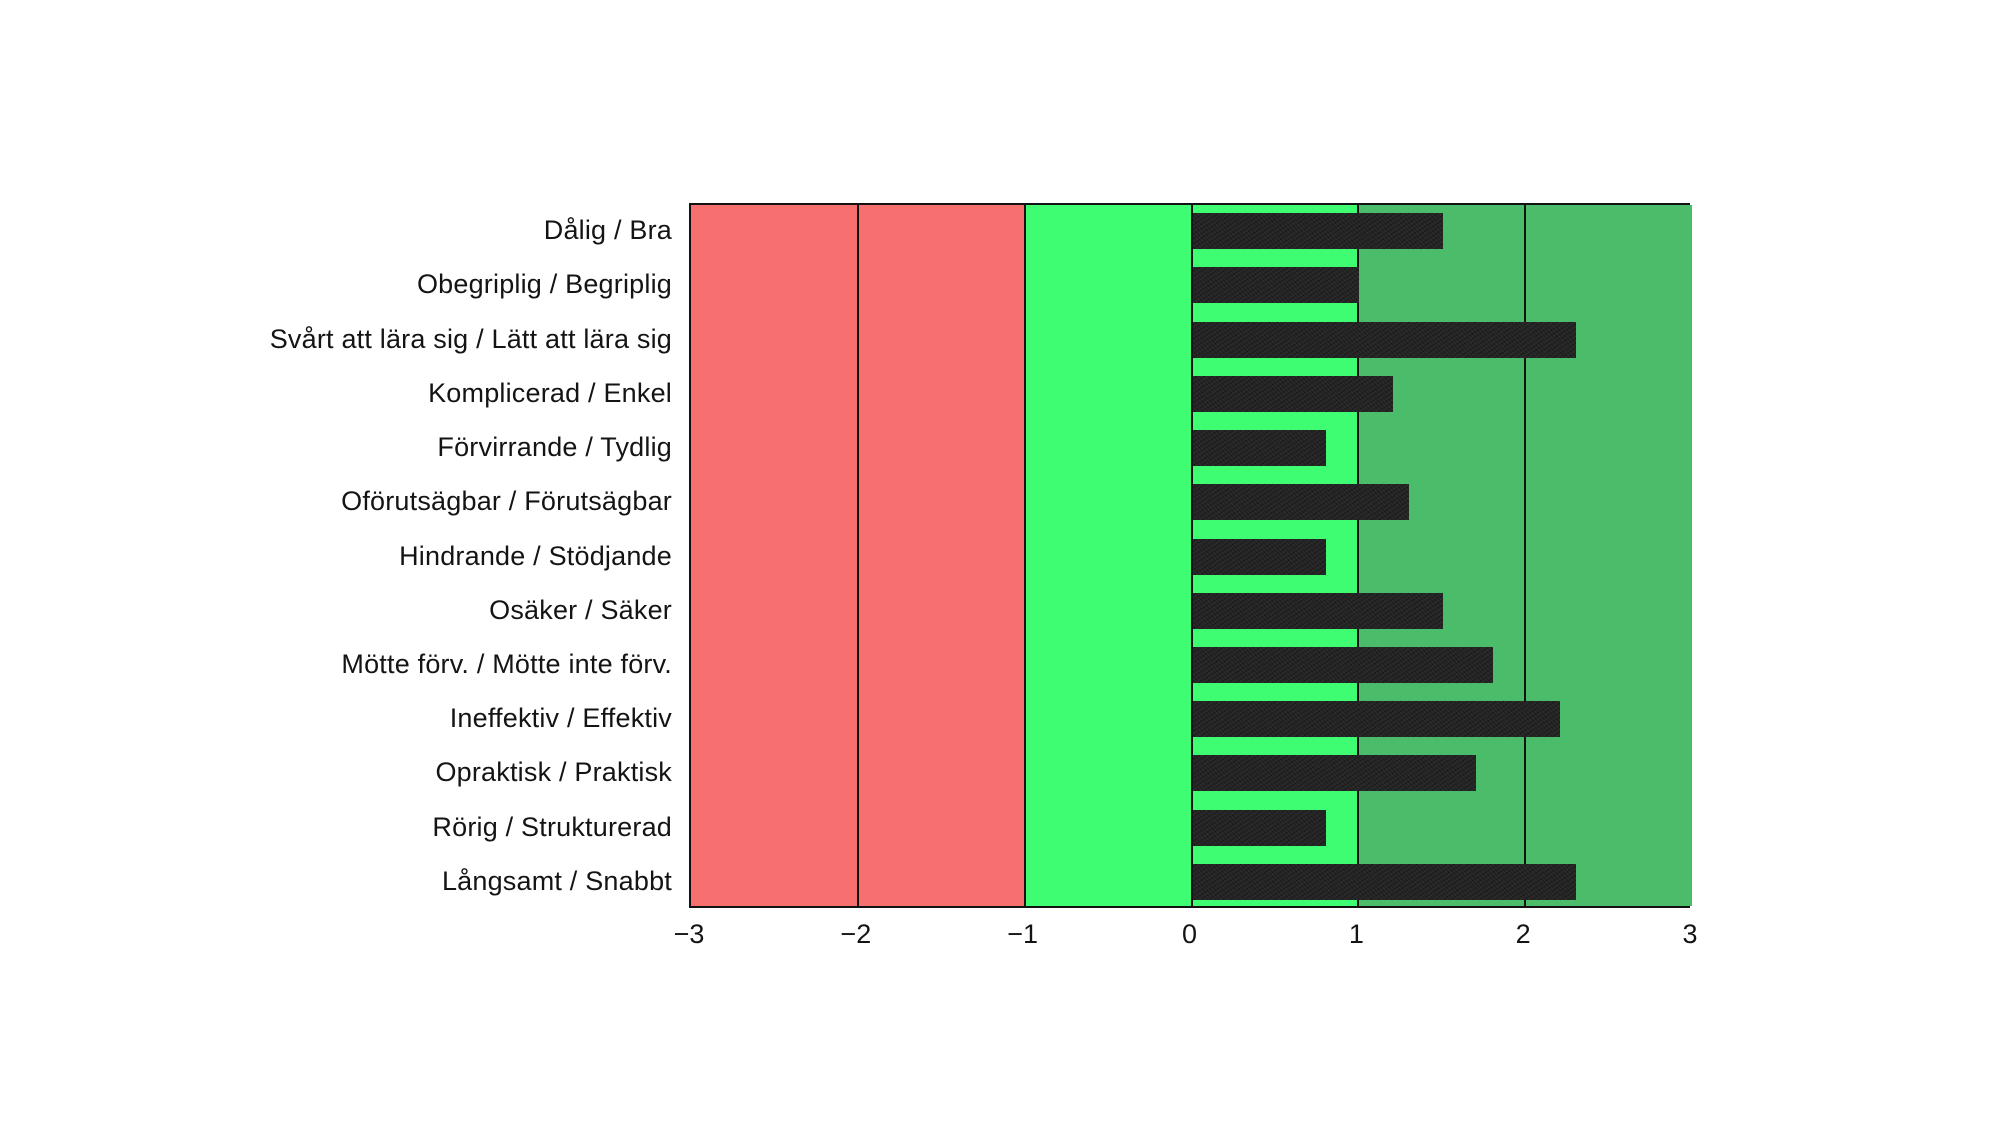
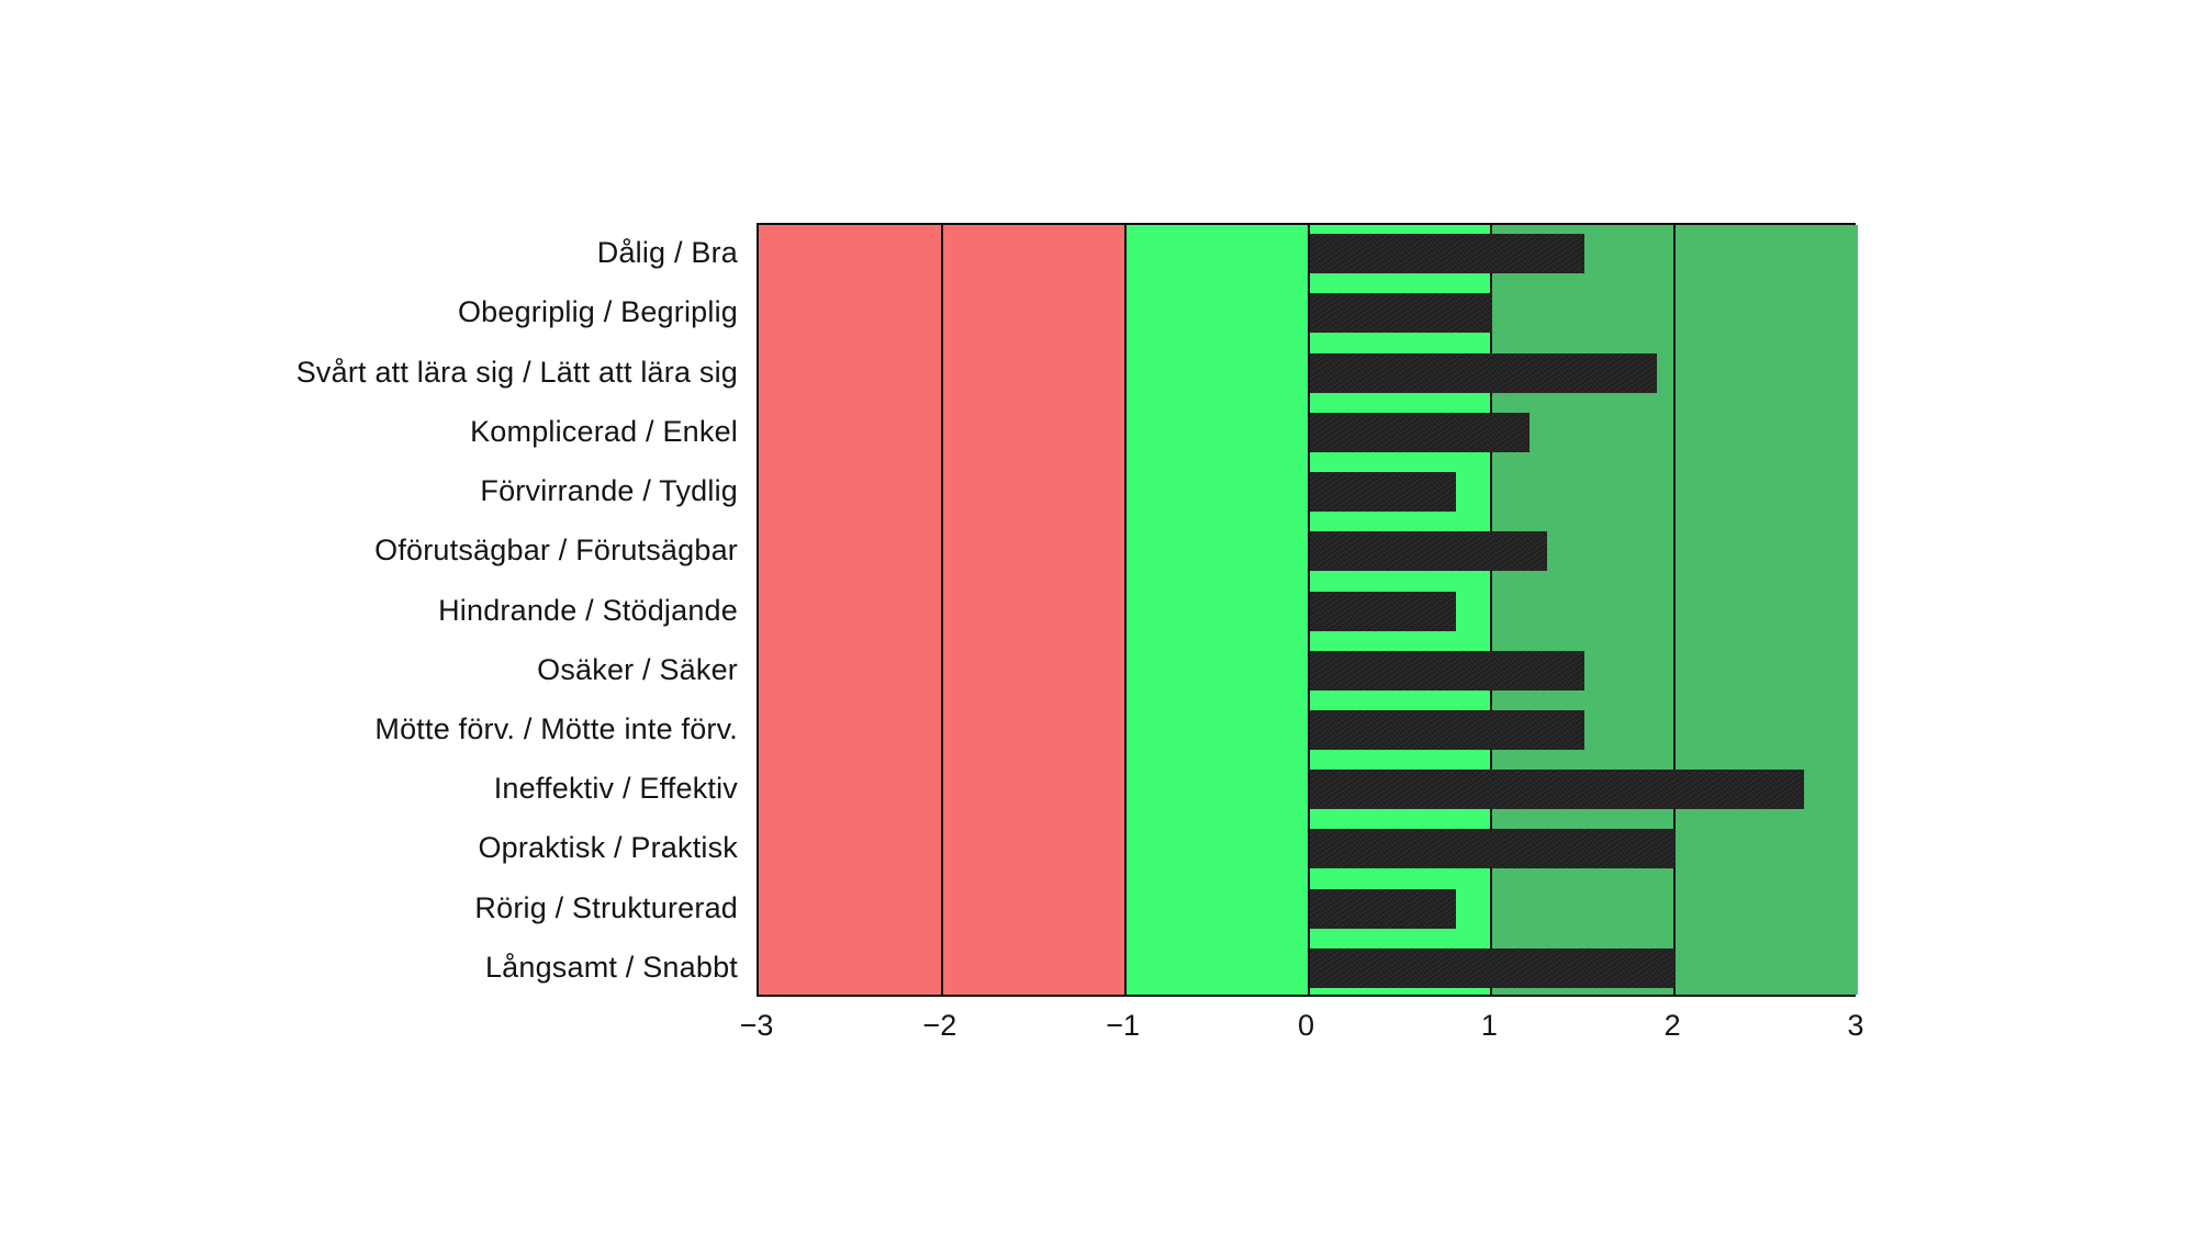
Svårt att lära sig / Lätt att lära sig: 2.3 -> 1.9
Mötte förv. / Mötte inte förv.: 1.8 -> 1.5
Ineffektiv / Effektiv: 2.2 -> 2.7
Opraktisk / Praktisk: 1.7 -> 2.0
Långsamt / Snabbt: 2.3 -> 2.0
